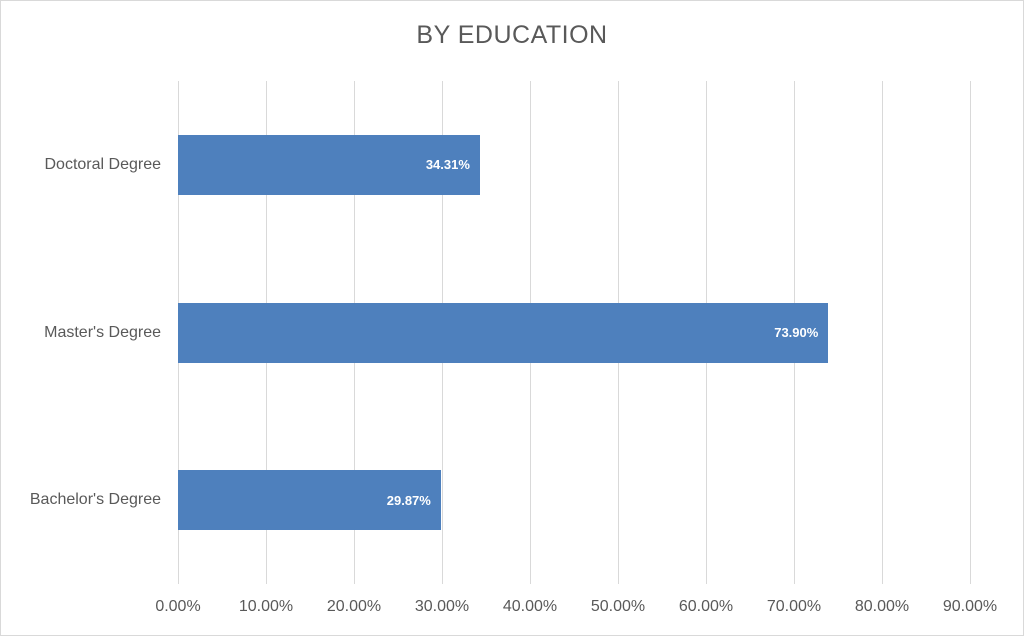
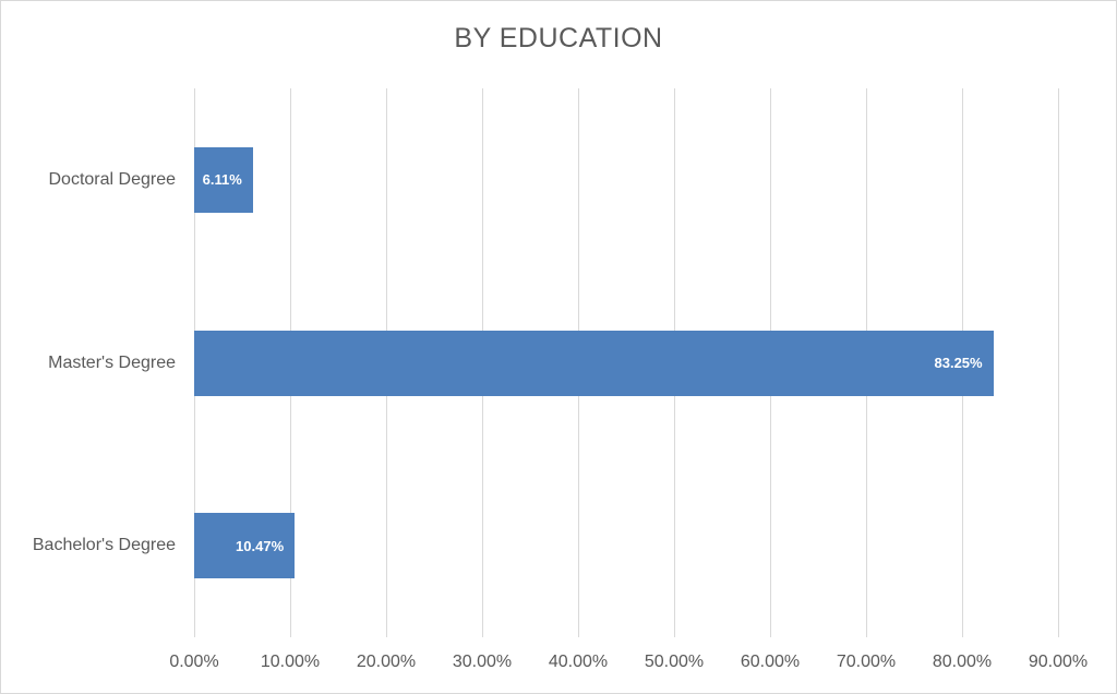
Doctoral Degree: 34.31% -> 6.11%
Master's Degree: 73.90% -> 83.25%
Bachelor's Degree: 29.87% -> 10.47%
